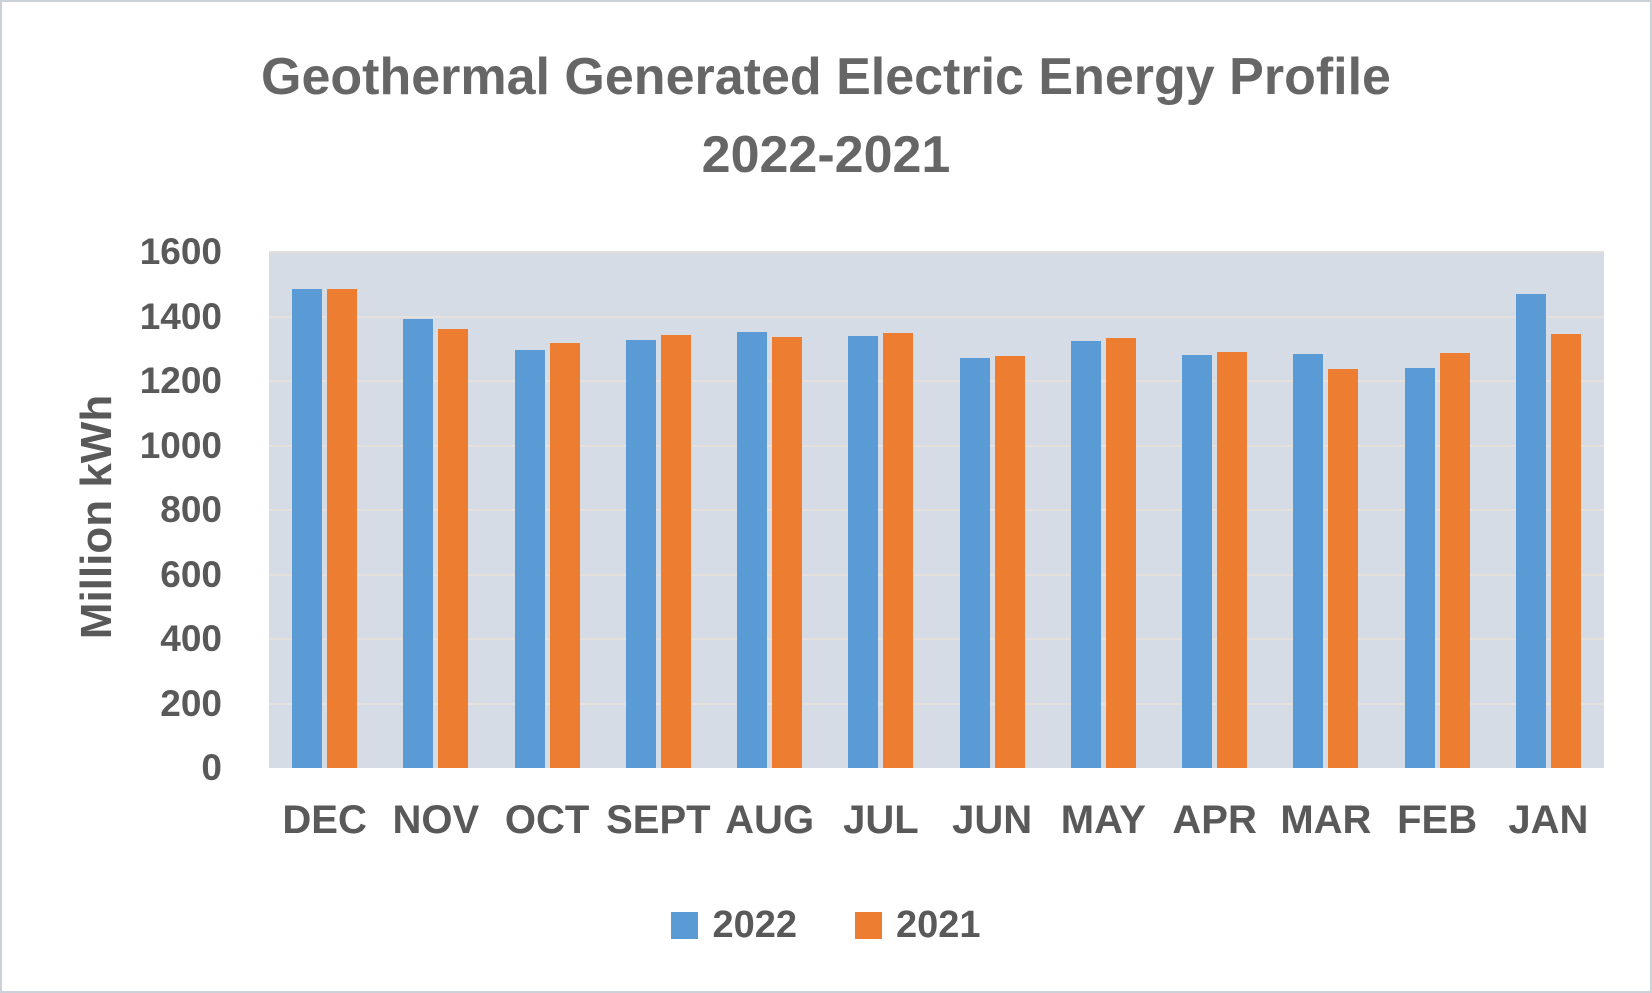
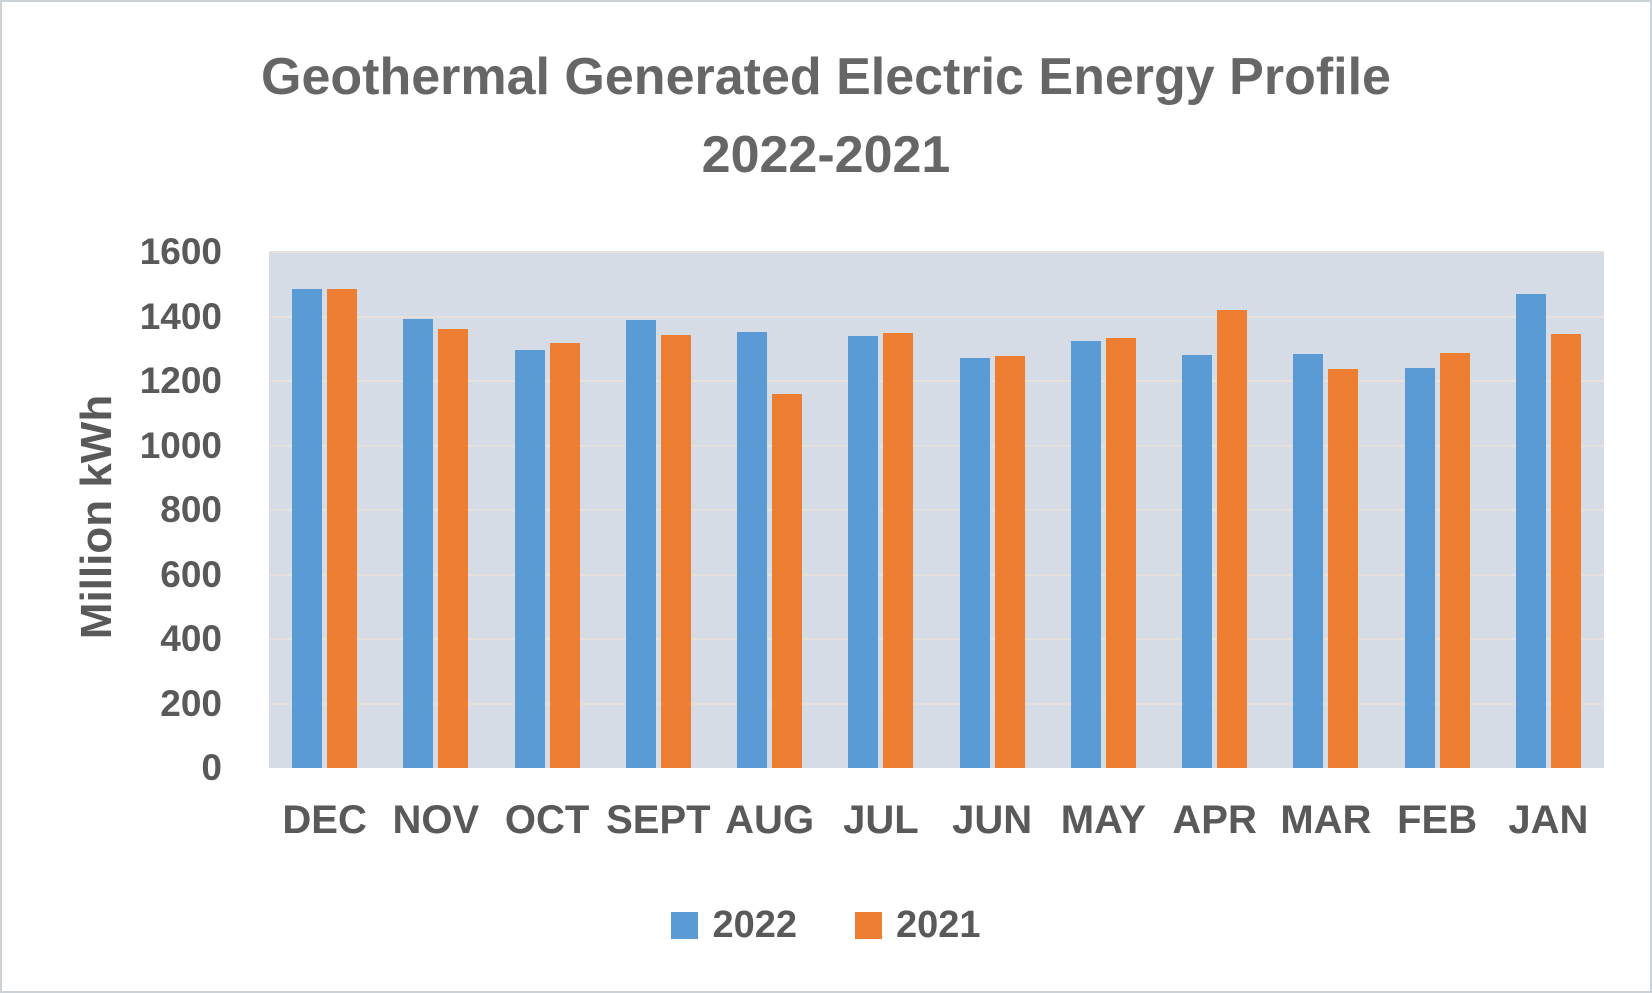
2022/SEPT: 1330 -> 1390
2021/AUG: 1340 -> 1160
2021/APR: 1290 -> 1420
